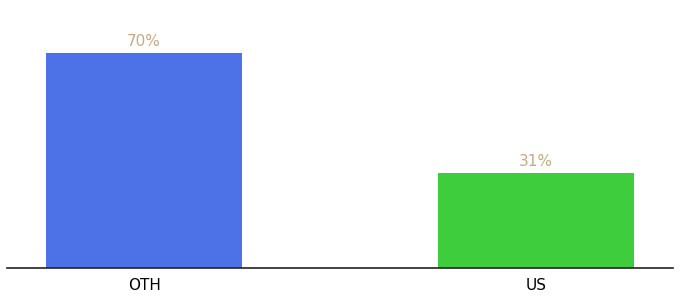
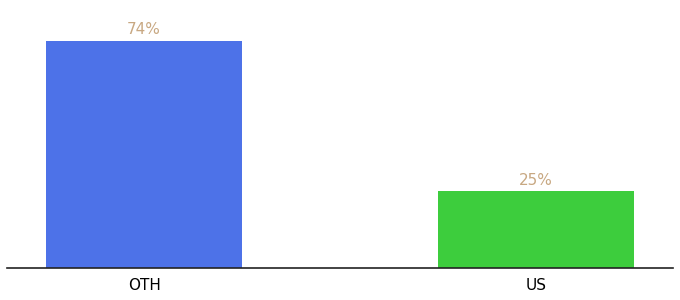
OTH: 70% -> 74%
US: 31% -> 25%
